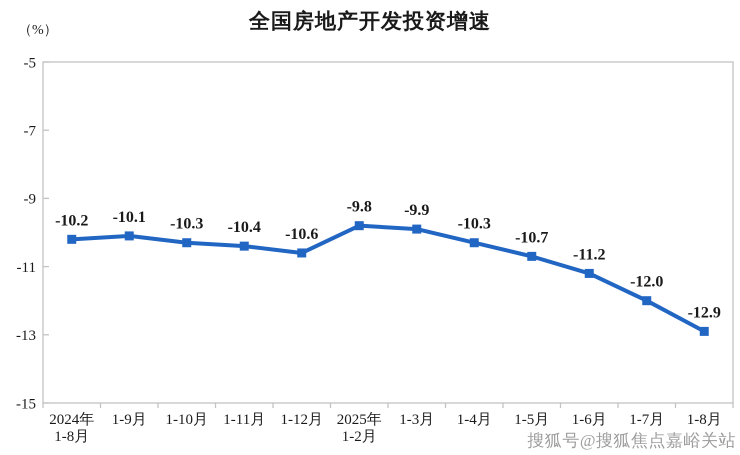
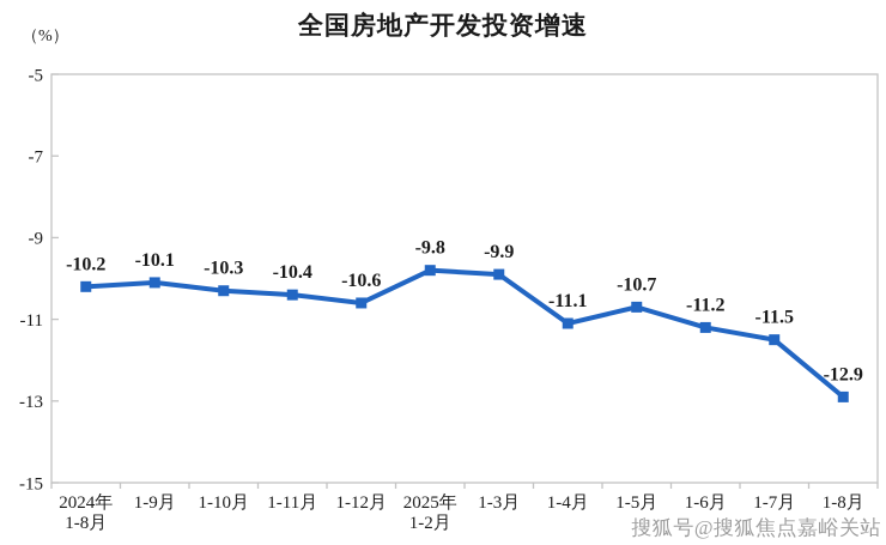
1-4月: -10.3 -> -11.1
1-7月: -12.0 -> -11.5
